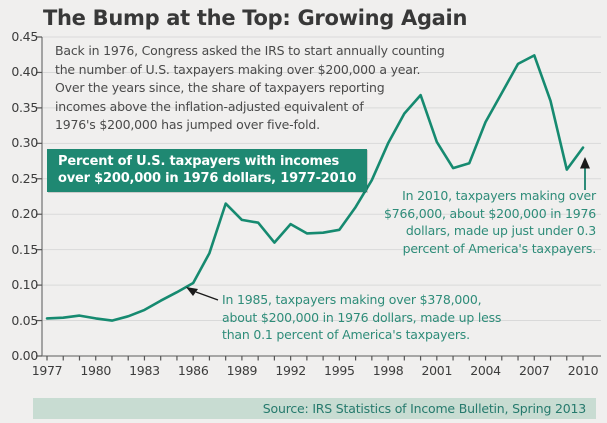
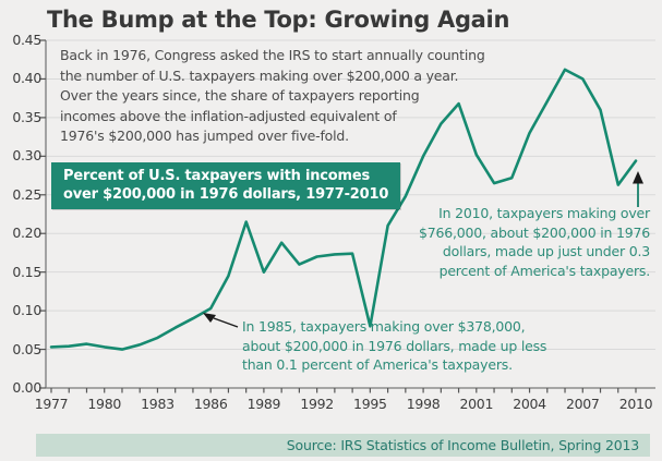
1989: 0.19 -> 0.15
1992: 0.19 -> 0.17
1995: 0.18 -> 0.08
2007: 0.42 -> 0.40
